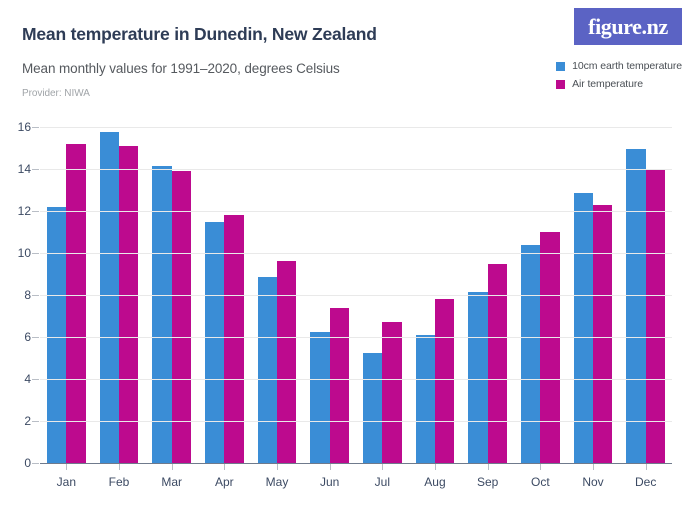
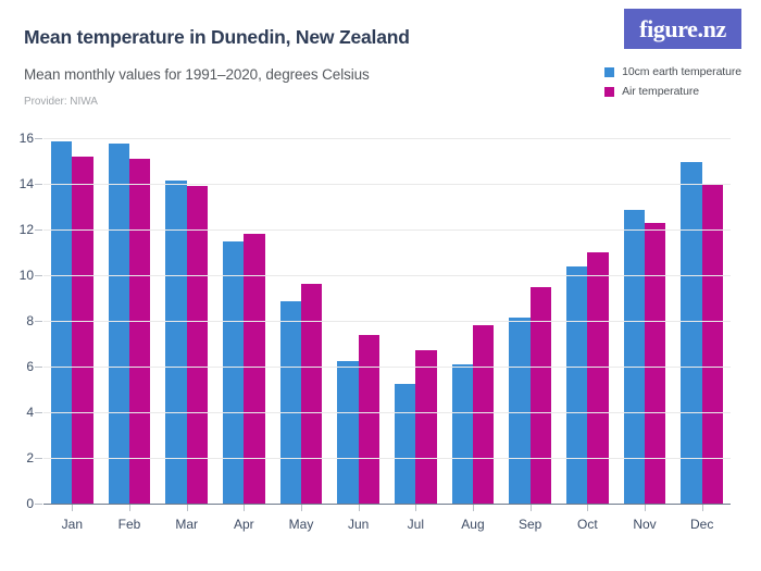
10cm earth temperature/Jan: 12.2 -> 15.8
